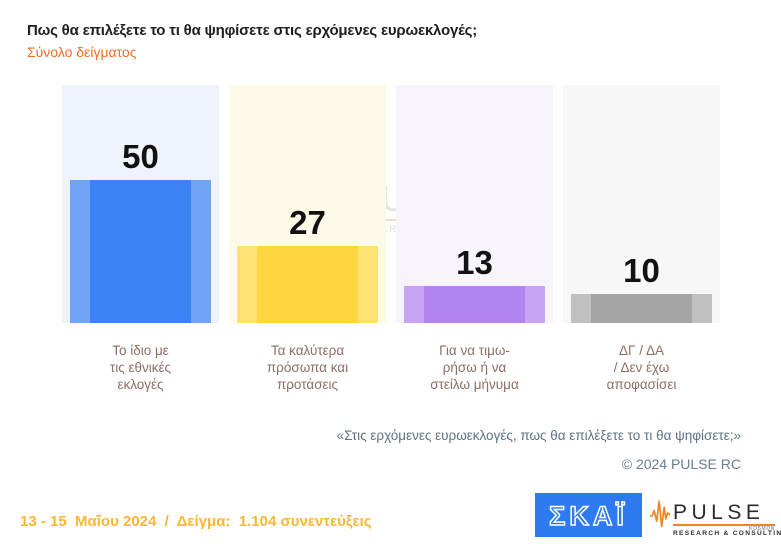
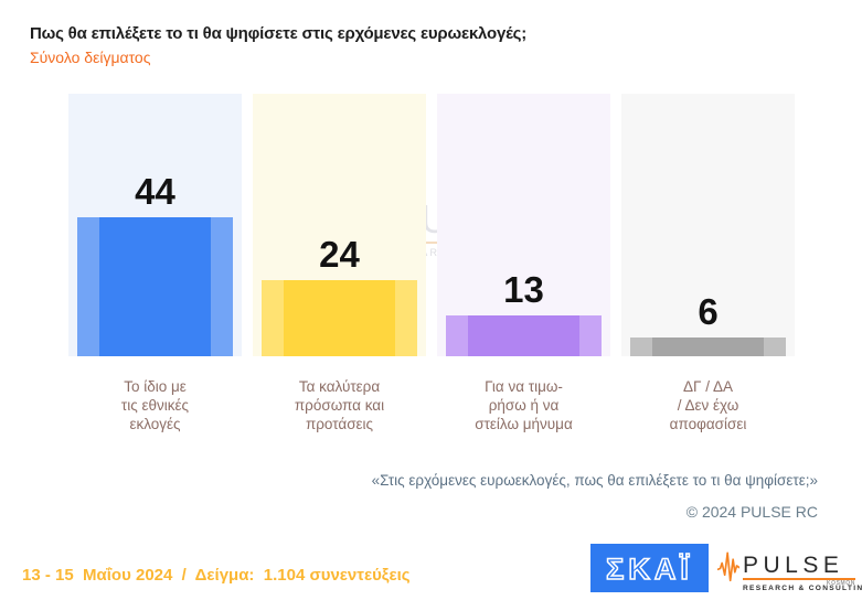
Το ίδιο με τις εθνικές εκλογές: 50 -> 44
Τα καλύτερα πρόσωπα και προτάσεις: 27 -> 24
ΔΓ / ΔΑ / Δεν έχω αποφασίσει: 10 -> 6
